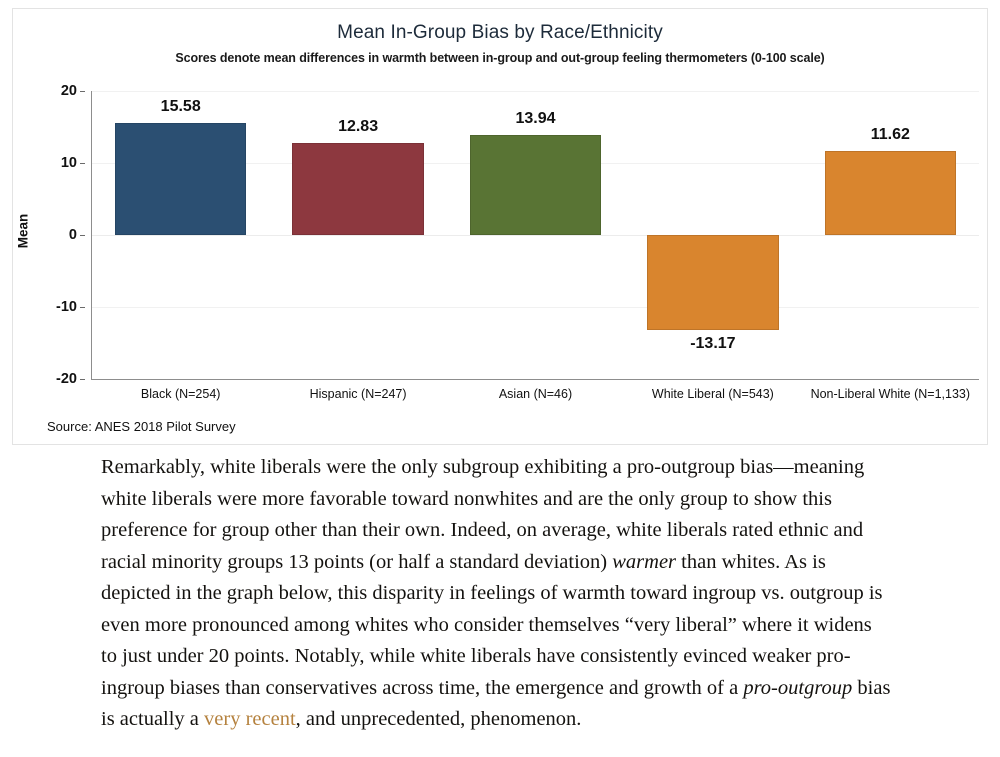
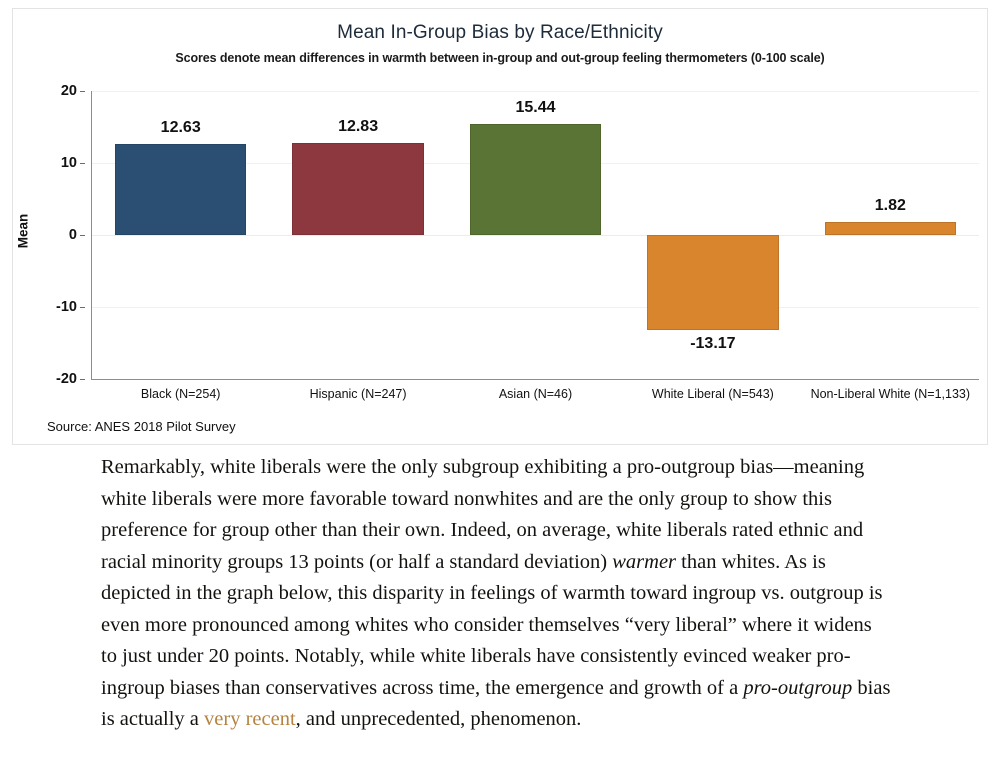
Black (N=254): 15.58 -> 12.63
Asian (N=46): 13.94 -> 15.44
Non-Liberal White (N=1,133): 11.62 -> 1.82
